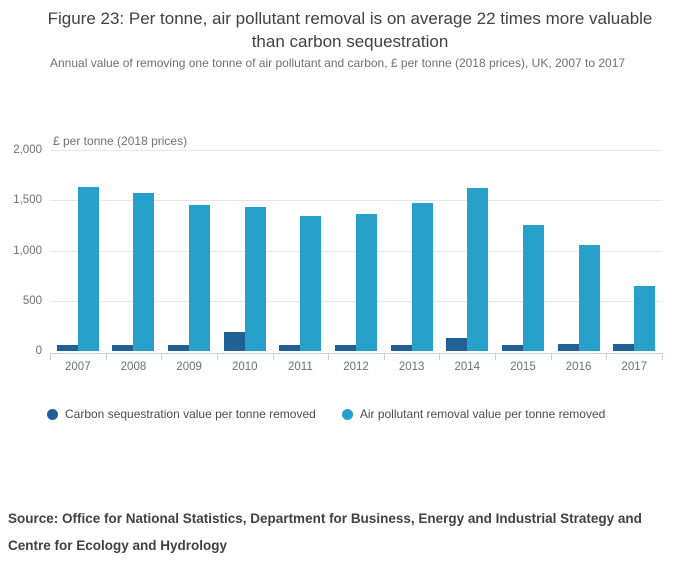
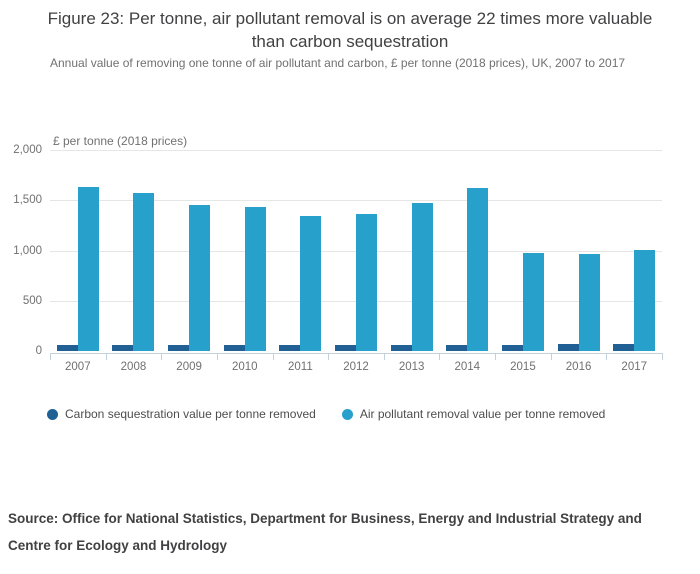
Carbon sequestration value per tonne removed/2010: 190 -> 60
Carbon sequestration value per tonne removed/2014: 130 -> 60
Air pollutant removal value per tonne removed/2015: 1250 -> 980
Air pollutant removal value per tonne removed/2016: 1050 -> 970
Air pollutant removal value per tonne removed/2017: 650 -> 1000
